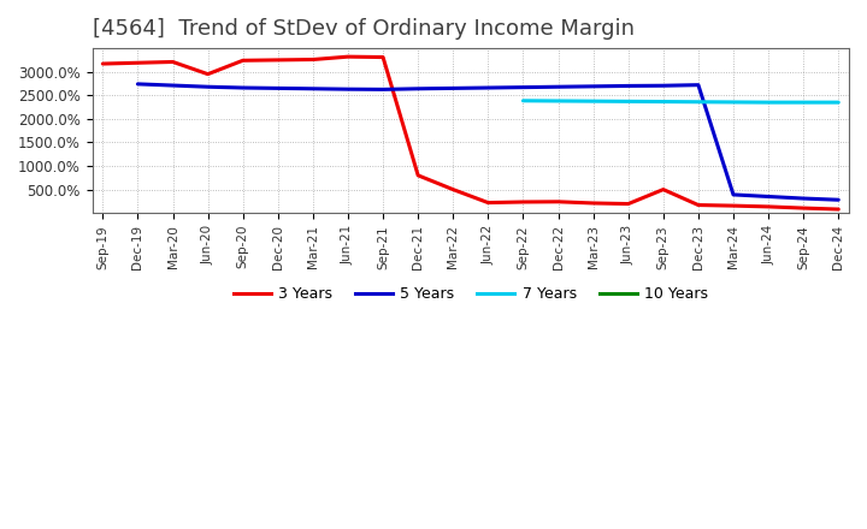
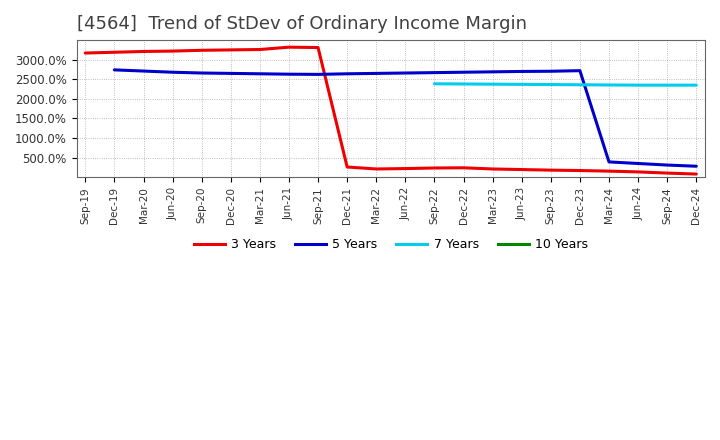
3 Years/Jun-20: 2950% -> 3220%
3 Years/Dec-21: 800% -> 260%
3 Years/Mar-22: 500% -> 210%
3 Years/Sep-23: 500% -> 180%
